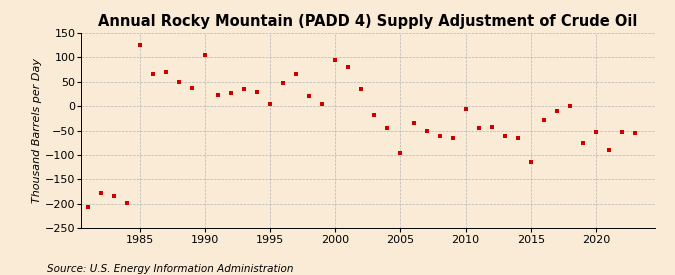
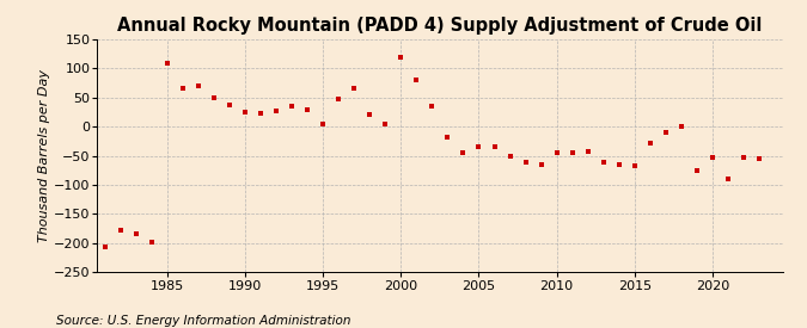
1985: 125 -> 110
1990: 105 -> 26
2000: 95 -> 120
2005: -95 -> -35
2010: -5 -> -45
2015: -115 -> -68
